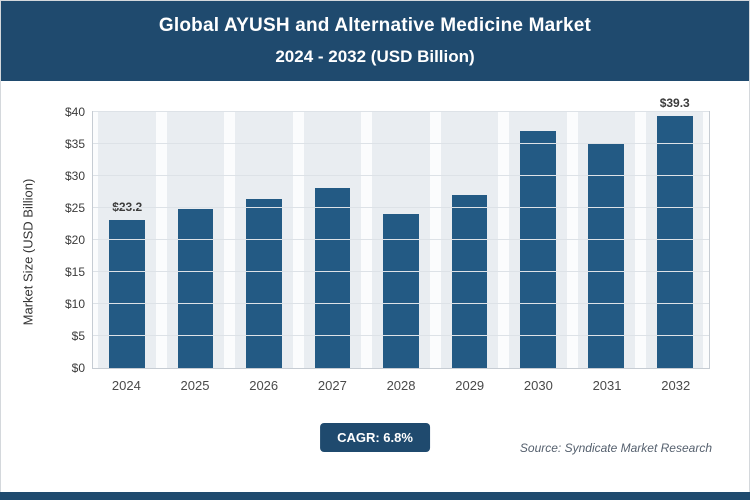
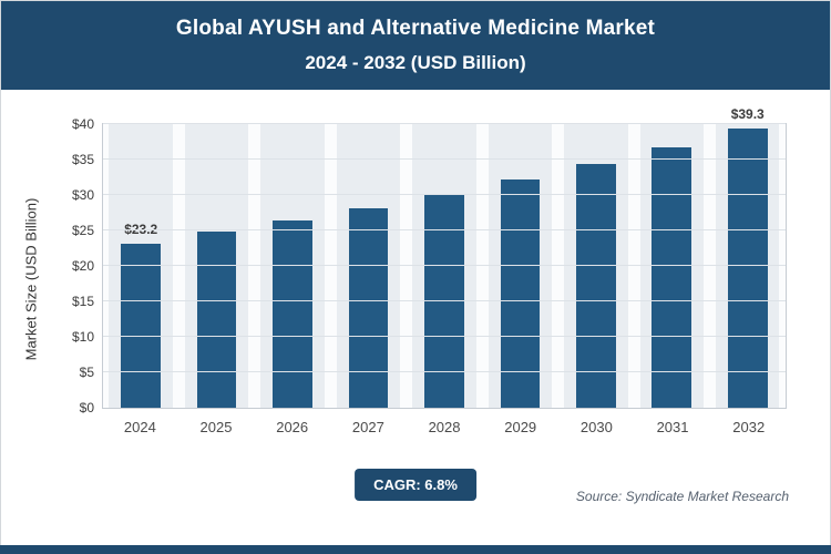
2028: $24 -> $30
2029: $27 -> $32
2030: $37 -> $34
2031: $35 -> $37
